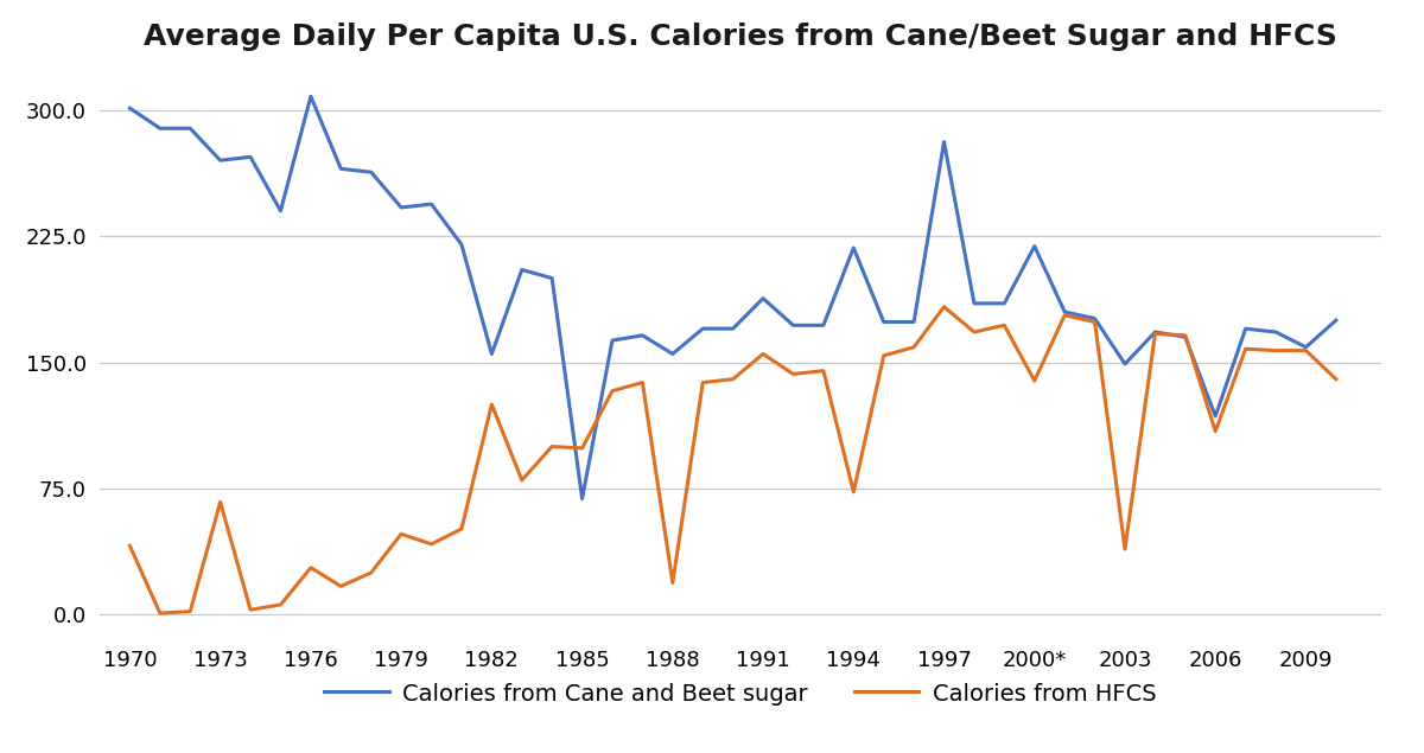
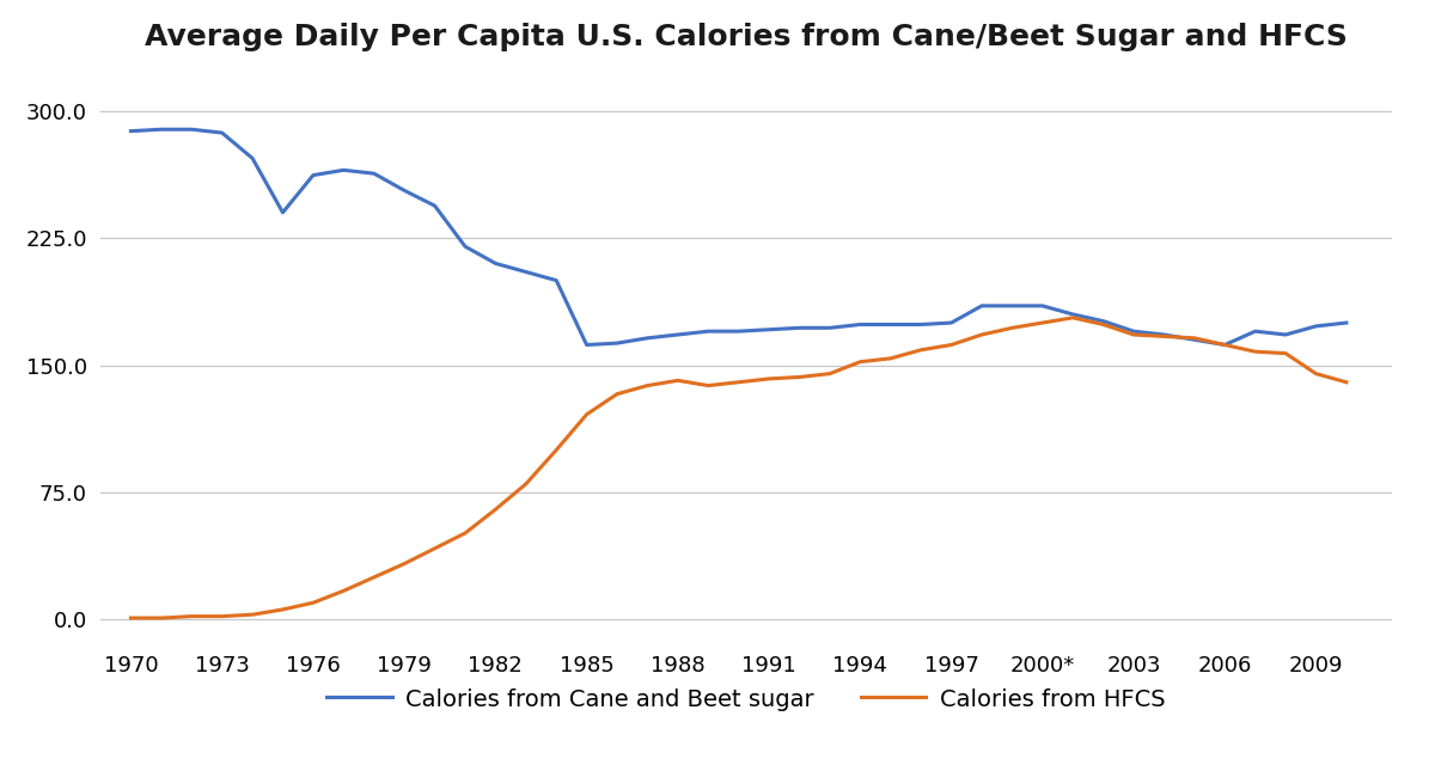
Calories from Cane and Beet sugar/1970: 301 -> 288
Calories from HFCS/1970: 41 -> 1
Calories from Cane and Beet sugar/1973: 270 -> 287
Calories from HFCS/1973: 67 -> 2
Calories from Cane and Beet sugar/1976: 308 -> 262
Calories from HFCS/1976: 28 -> 10
Calories from Cane and Beet sugar/1979: 242 -> 253
Calories from HFCS/1979: 48 -> 33
Calories from Cane and Beet sugar/1982: 155 -> 210
Calories from HFCS/1982: 125 -> 65
Calories from Cane and Beet sugar/1985: 69 -> 162
Calories from HFCS/1985: 99 -> 121
Calories from Cane and Beet sugar/1988: 155 -> 168
Calories from HFCS/1988: 19 -> 141
Calories from Cane and Beet sugar/1991: 188 -> 171
Calories from HFCS/1991: 155 -> 142
Calories from Cane and Beet sugar/1994: 218 -> 174
Calories from HFCS/1994: 73 -> 152
Calories from Cane and Beet sugar/1997: 281 -> 175
Calories from HFCS/1997: 183 -> 162
Calories from Cane and Beet sugar/2000*: 219 -> 185
Calories from HFCS/2000*: 139 -> 175
Calories from Cane and Beet sugar/2003: 149 -> 170
Calories from HFCS/2003: 39 -> 168
Calories from Cane and Beet sugar/2006: 118 -> 162
Calories from HFCS/2006: 109 -> 162
Calories from Cane and Beet sugar/2009: 159 -> 173
Calories from HFCS/2009: 157 -> 145
